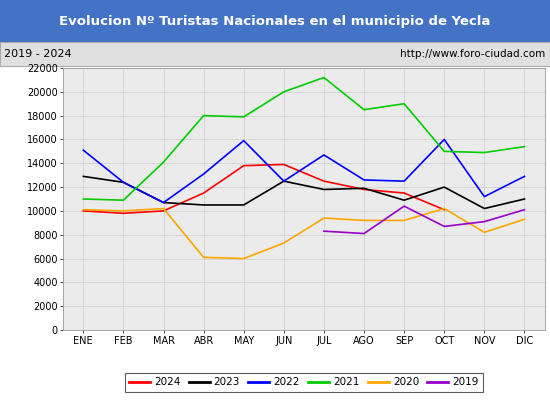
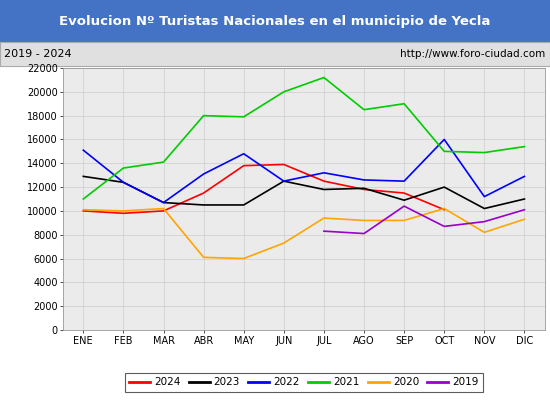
2021/FEB: 10900 -> 13600
2022/MAY: 15900 -> 14800
2022/JUL: 14700 -> 13200
